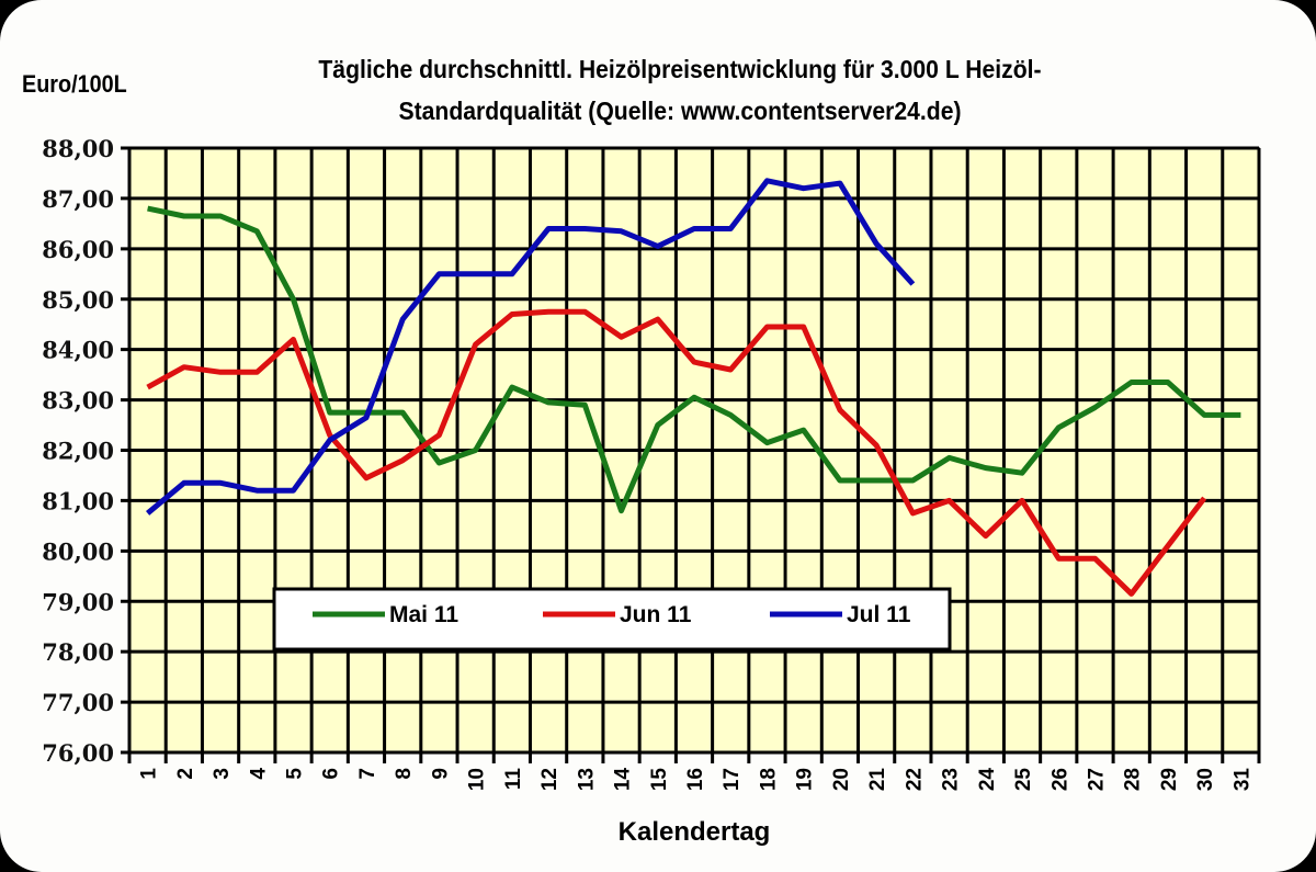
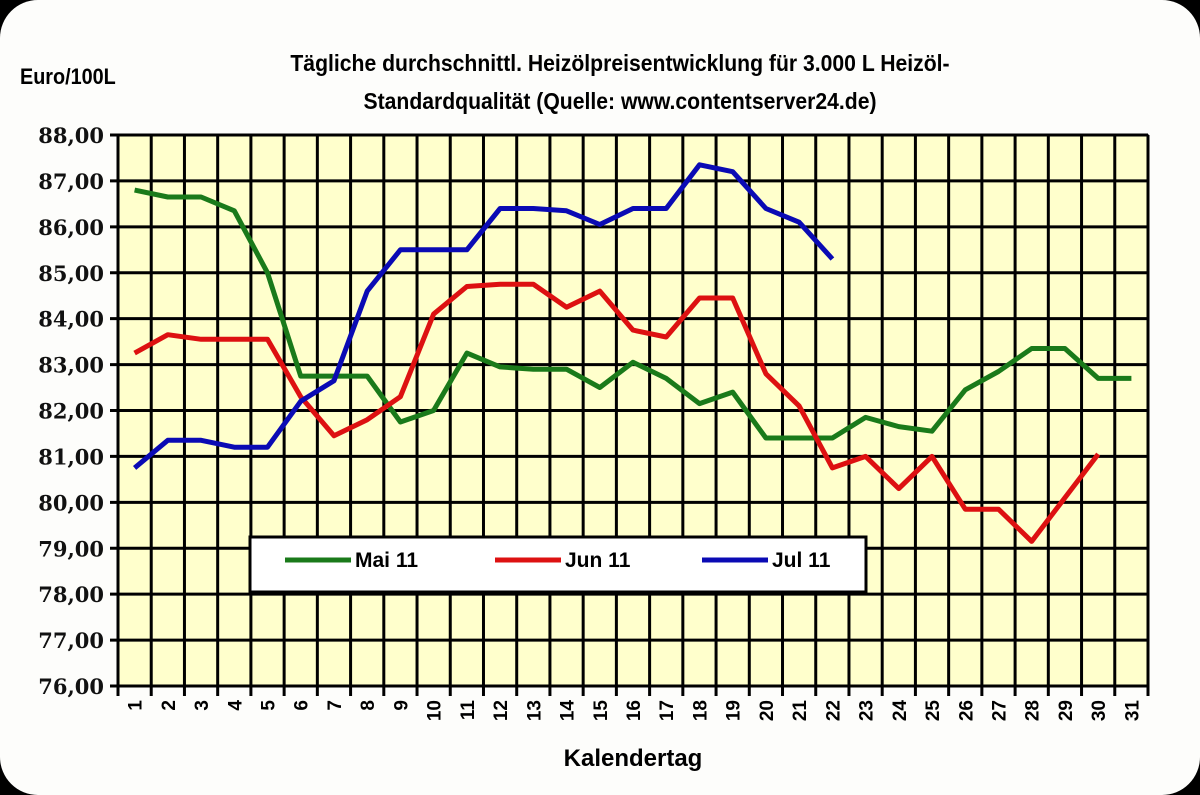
Jun 11/5: 84,2 -> 83,5
Mai 11/14: 80,8 -> 82,9
Jul 11/20: 87,3 -> 86,4
